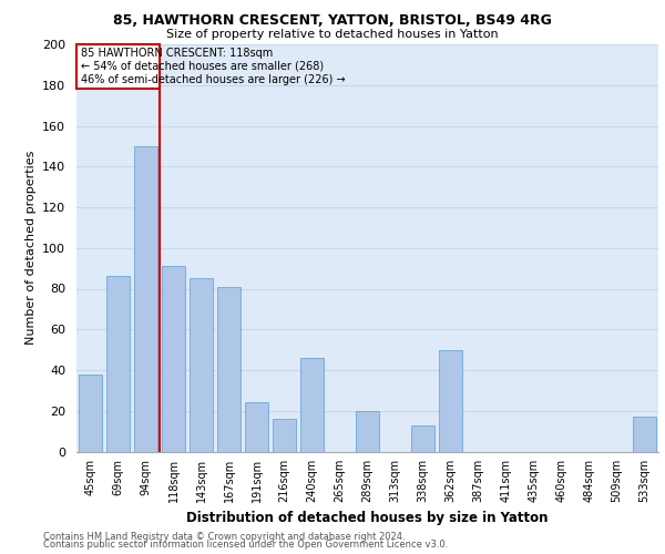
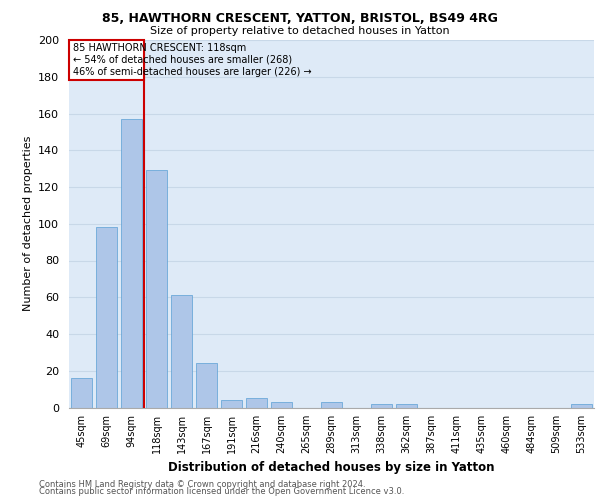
45sqm: 38 -> 16
69sqm: 86 -> 98
94sqm: 150 -> 157
118sqm: 91 -> 129
143sqm: 85 -> 61
167sqm: 81 -> 24
191sqm: 24 -> 4
216sqm: 16 -> 5
240sqm: 46 -> 3
289sqm: 20 -> 3
338sqm: 13 -> 2
362sqm: 50 -> 2
533sqm: 17 -> 2
